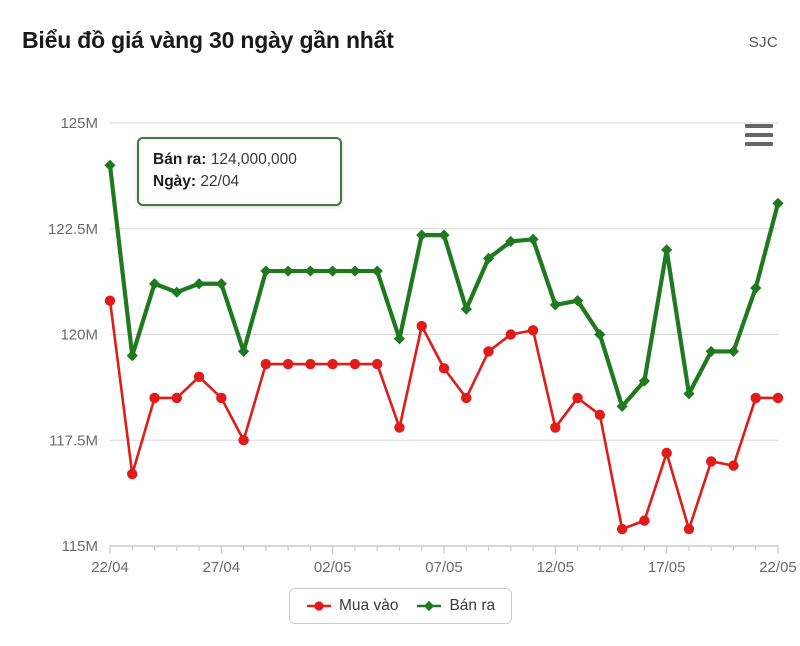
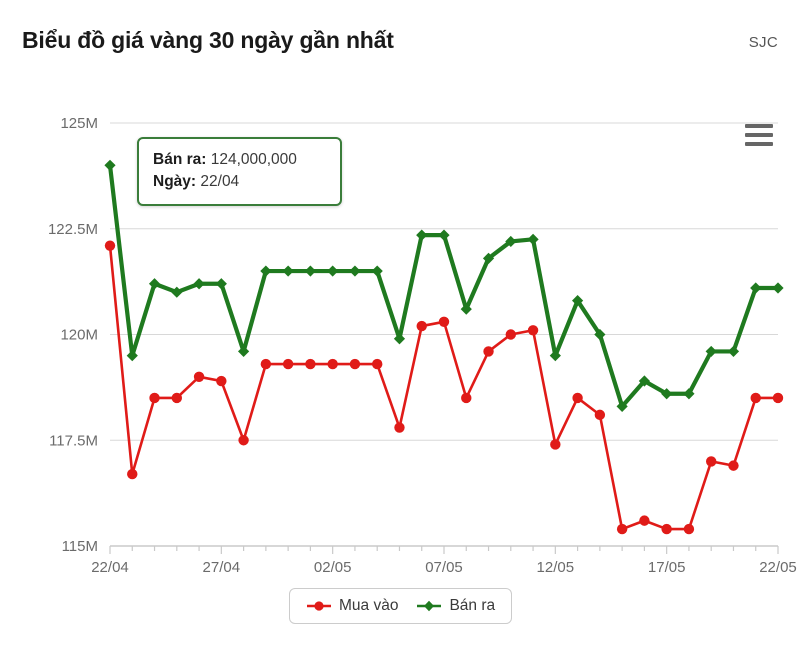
Mua vào/22/04: 120.8M -> 122.1M
Mua vào/27/04: 118.5M -> 118.9M
Mua vào/07/05: 119.2M -> 120.3M
Mua vào/12/05: 117.8M -> 117.4M
Bán ra/12/05: 120.7M -> 119.5M
Mua vào/17/05: 117.2M -> 115.4M
Bán ra/17/05: 122.0M -> 118.6M
Bán ra/22/05: 123.1M -> 121.1M
